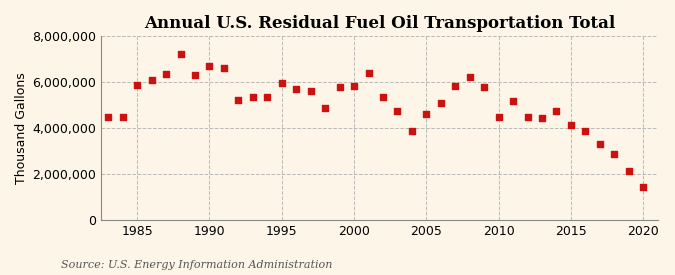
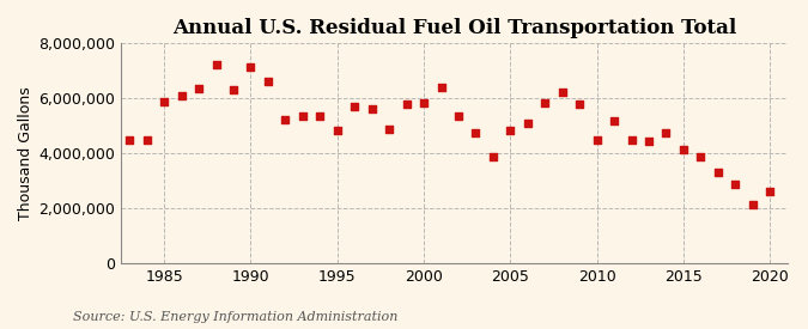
1990: 6,700,000 -> 7,150,000
1995: 5,950,000 -> 4,850,000
2005: 4,600,000 -> 4,850,000
2020: 1,450,000 -> 2,600,000
